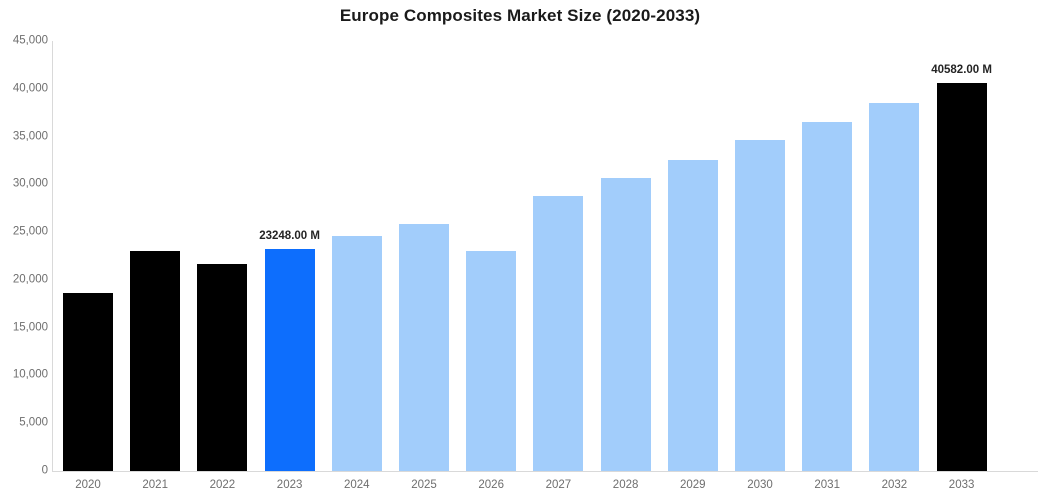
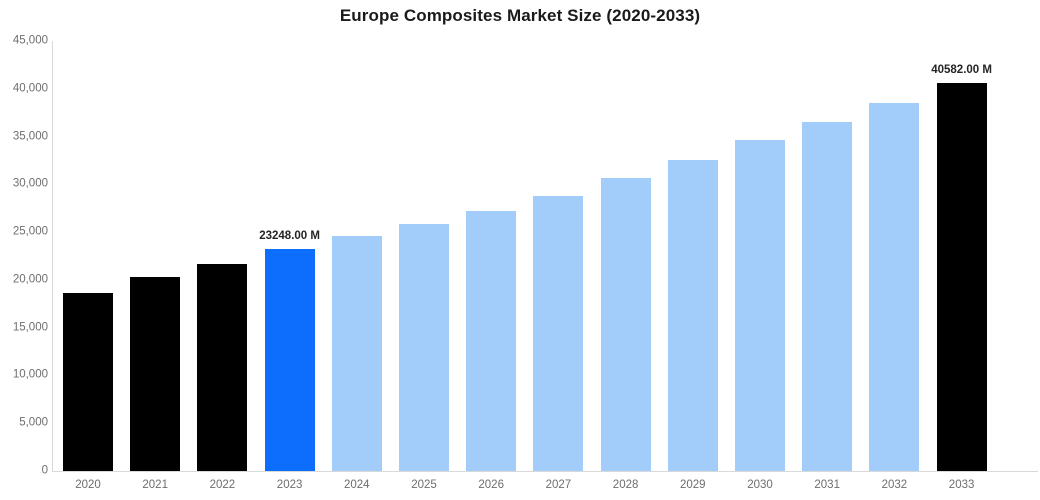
2021: 23000 -> 20000
2026: 23000 -> 27000
